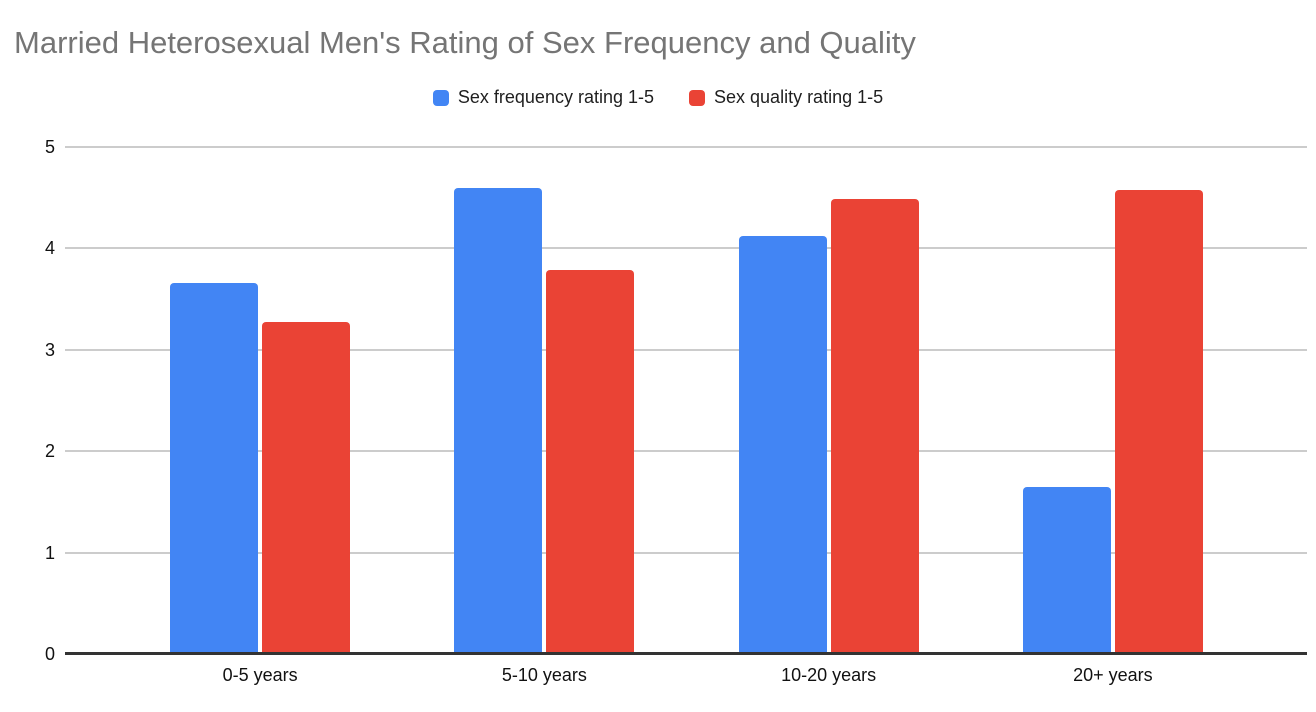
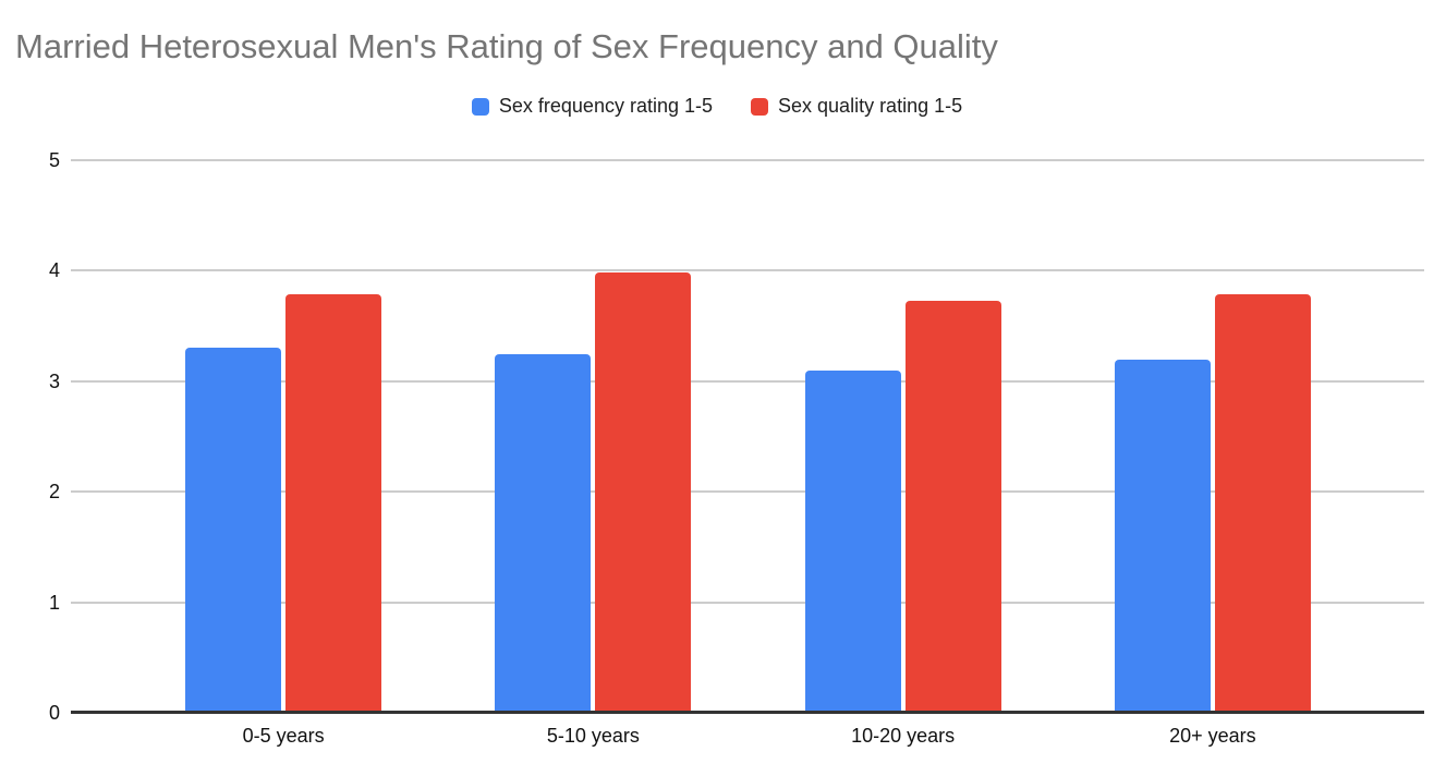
Sex frequency rating 1-5/0-5 years: 3.66 -> 3.30
Sex quality rating 1-5/0-5 years: 3.27 -> 3.79
Sex frequency rating 1-5/5-10 years: 4.60 -> 3.24
Sex quality rating 1-5/5-10 years: 3.79 -> 3.98
Sex frequency rating 1-5/10-20 years: 4.12 -> 3.10
Sex quality rating 1-5/10-20 years: 4.49 -> 3.73
Sex frequency rating 1-5/20+ years: 1.65 -> 3.20
Sex quality rating 1-5/20+ years: 4.58 -> 3.79
